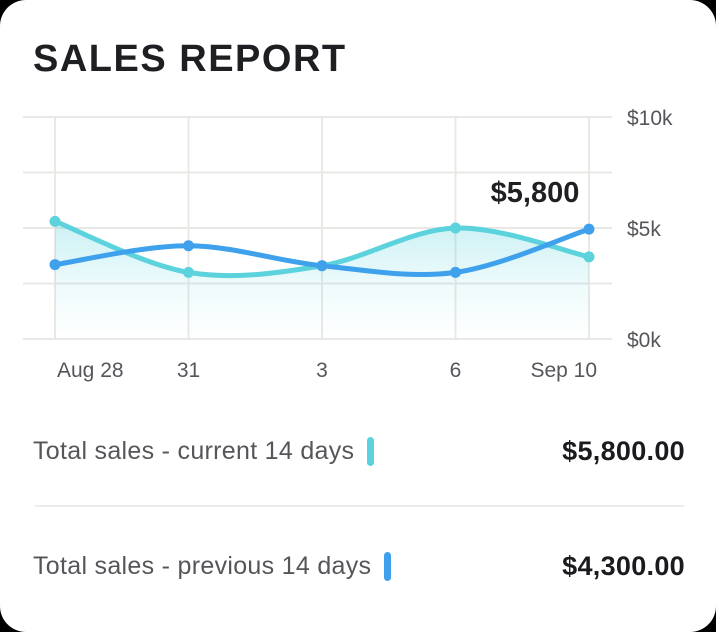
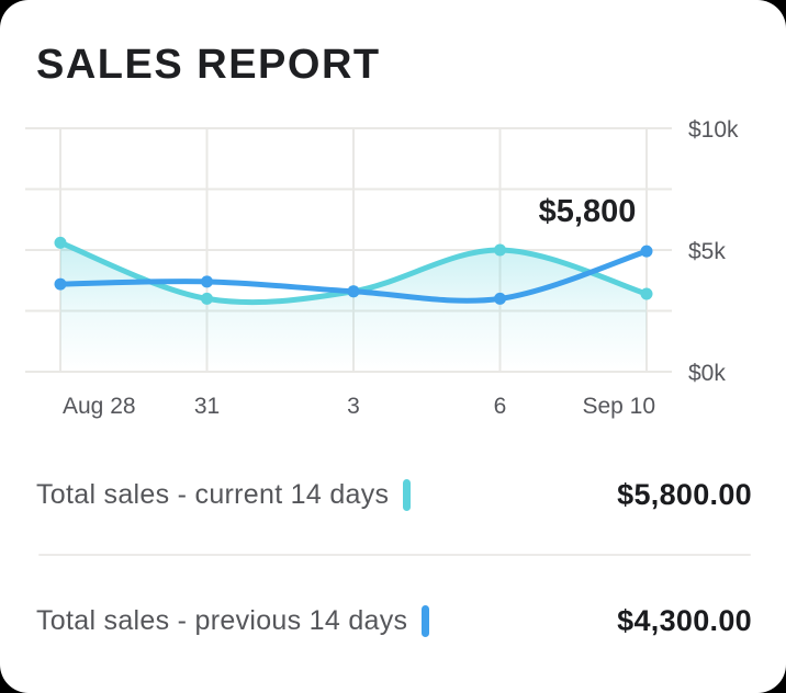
Total sales - previous 14 days/Aug 28: $3.4k -> $3.6k
Total sales - previous 14 days/31: $4.2k -> $3.7k
Total sales - current 14 days/Sep 10: $3.7k -> $3.2k
